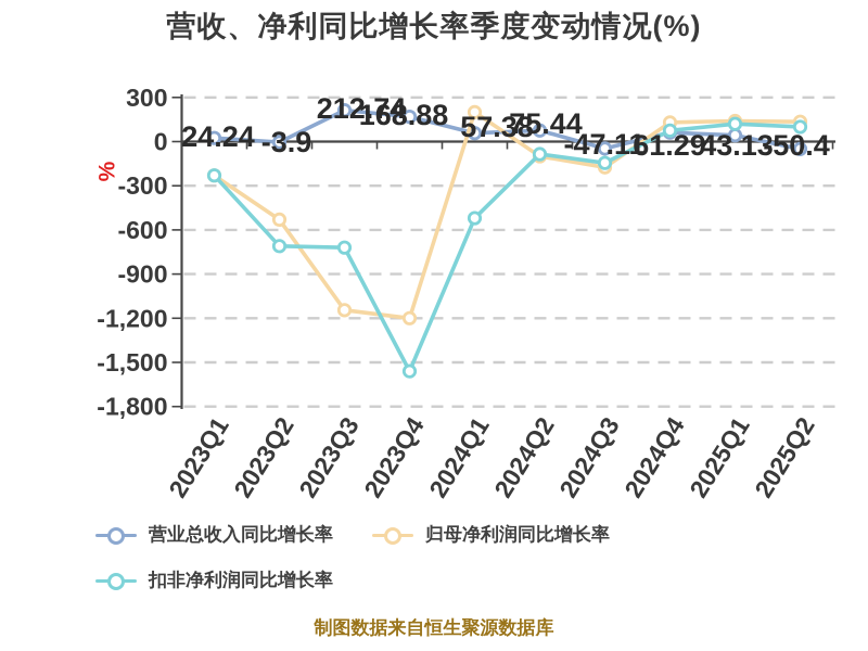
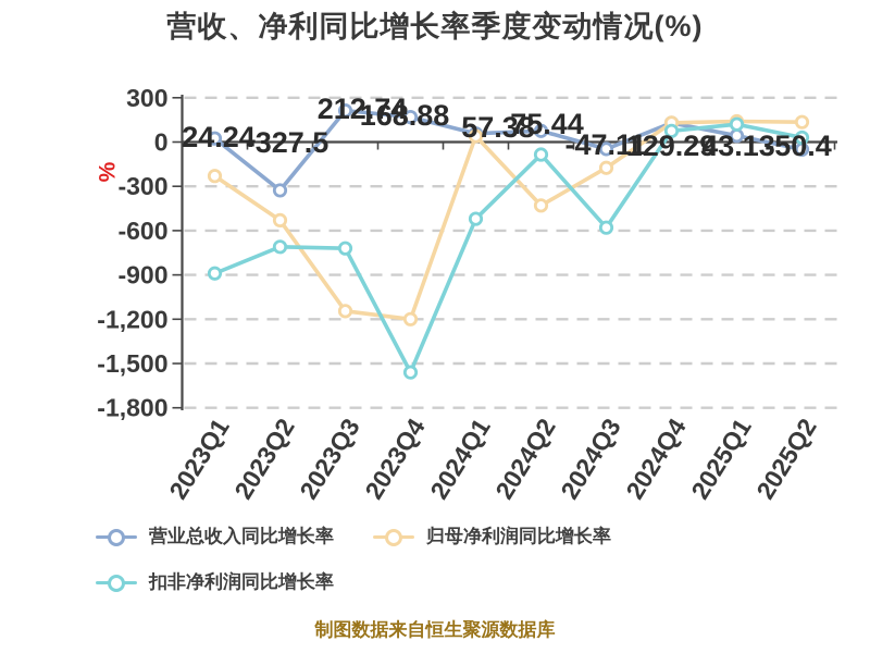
扣非净利润同比增长率/2023Q1: -230 -> -890
营业总收入同比增长率/2023Q2: -3.9 -> -327.5
归母净利润同比增长率/2024Q1: 200 -> 40
归母净利润同比增长率/2024Q2: -100 -> -430
扣非净利润同比增长率/2024Q3: -140 -> -580
营业总收入同比增长率/2024Q4: 61.29 -> 129.29
扣非净利润同比增长率/2025Q2: 100 -> 30
